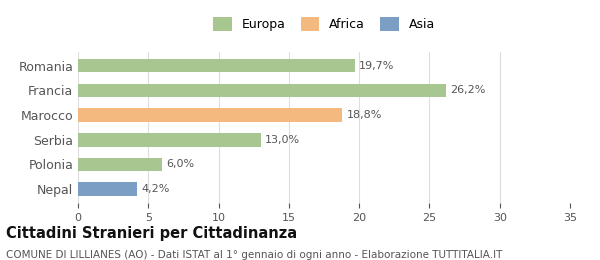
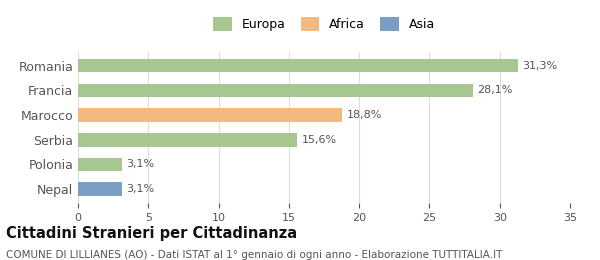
Romania: 19,7% -> 31,3%
Francia: 26,2% -> 28,1%
Serbia: 13,0% -> 15,6%
Polonia: 6,0% -> 3,1%
Nepal: 4,2% -> 3,1%
